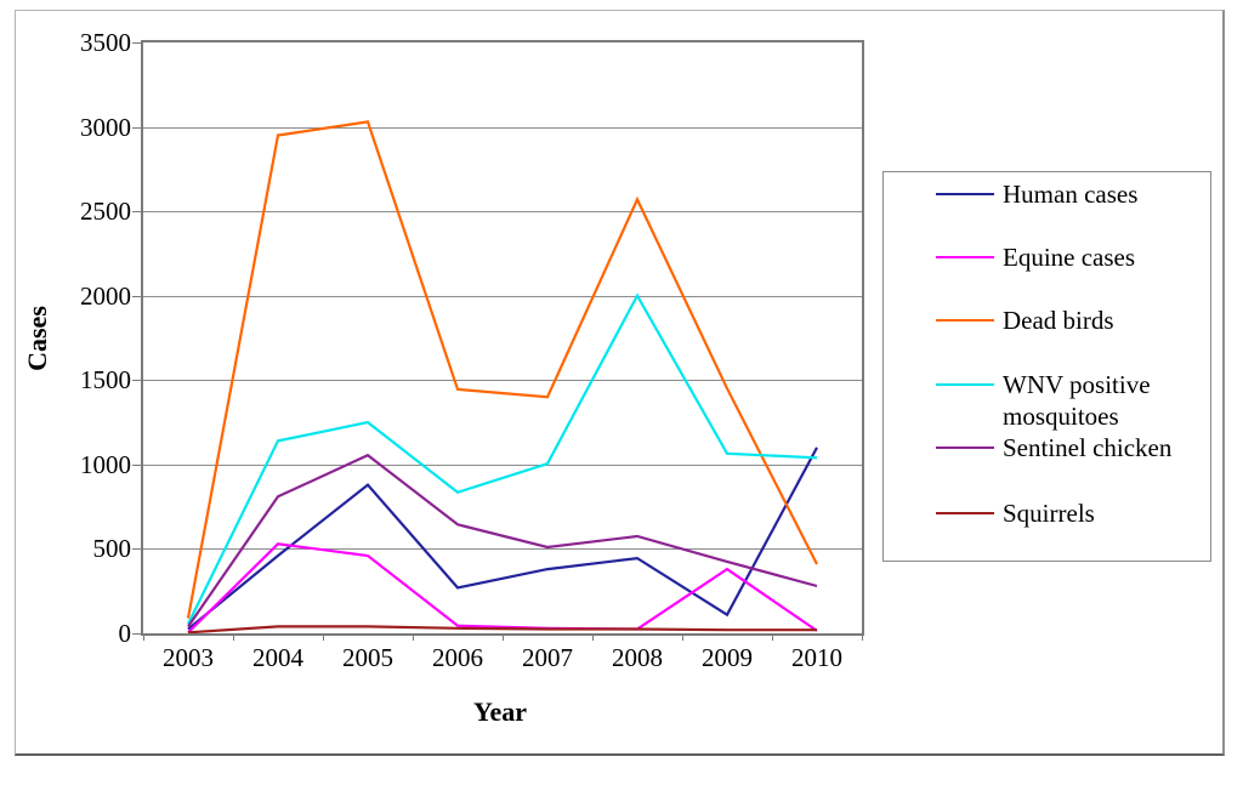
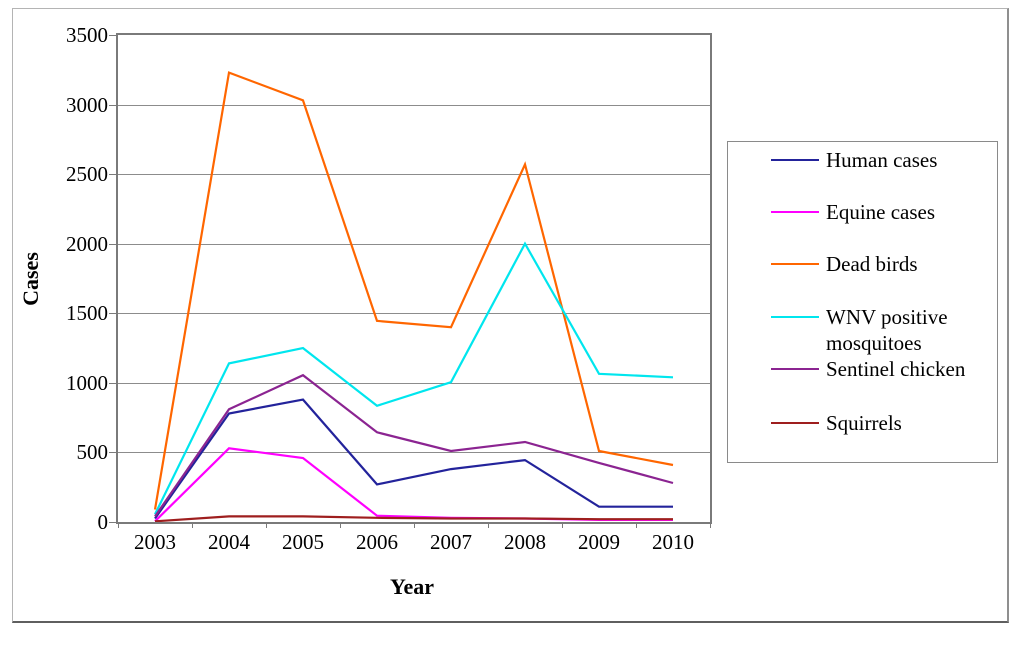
Human cases/2004: 460 -> 780
Dead birds/2004: 2950 -> 3230
Equine cases/2009: 380 -> 20
Dead birds/2009: 1450 -> 510
Human cases/2010: 1100 -> 110
